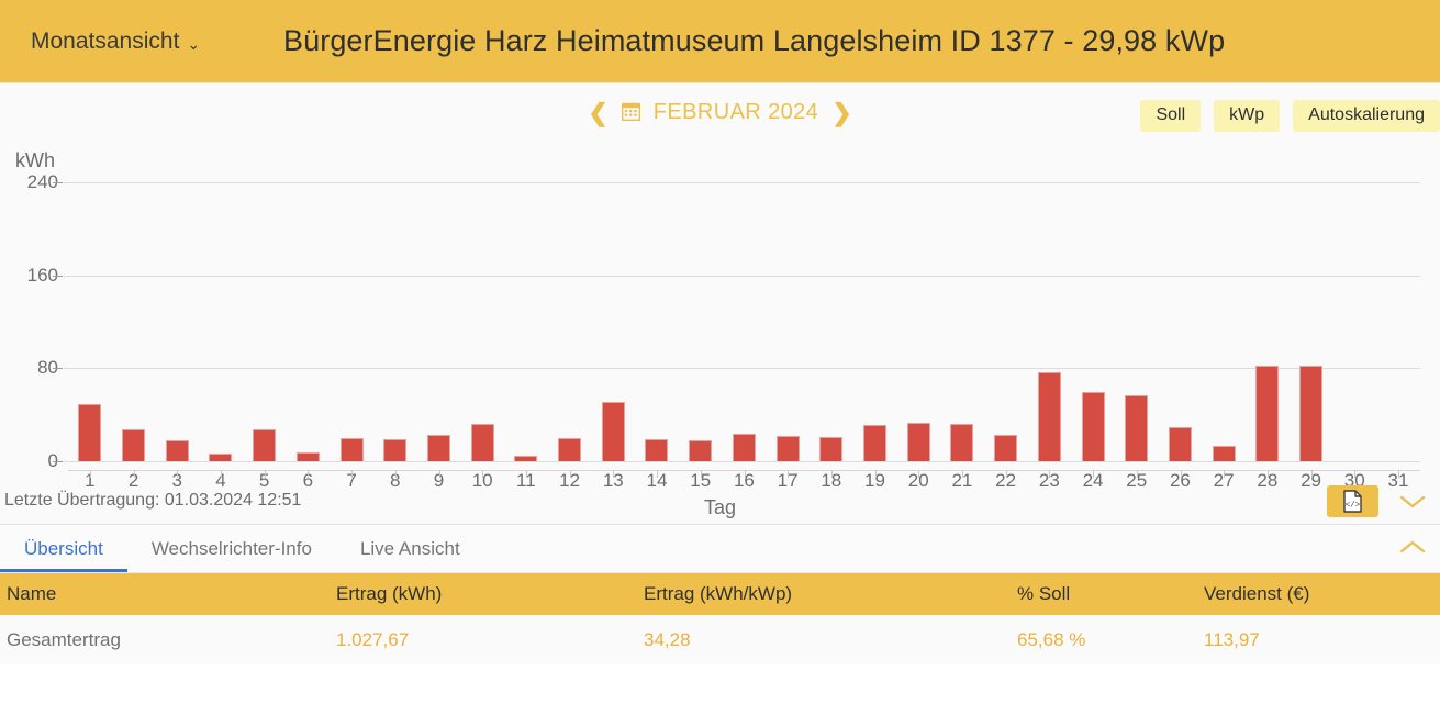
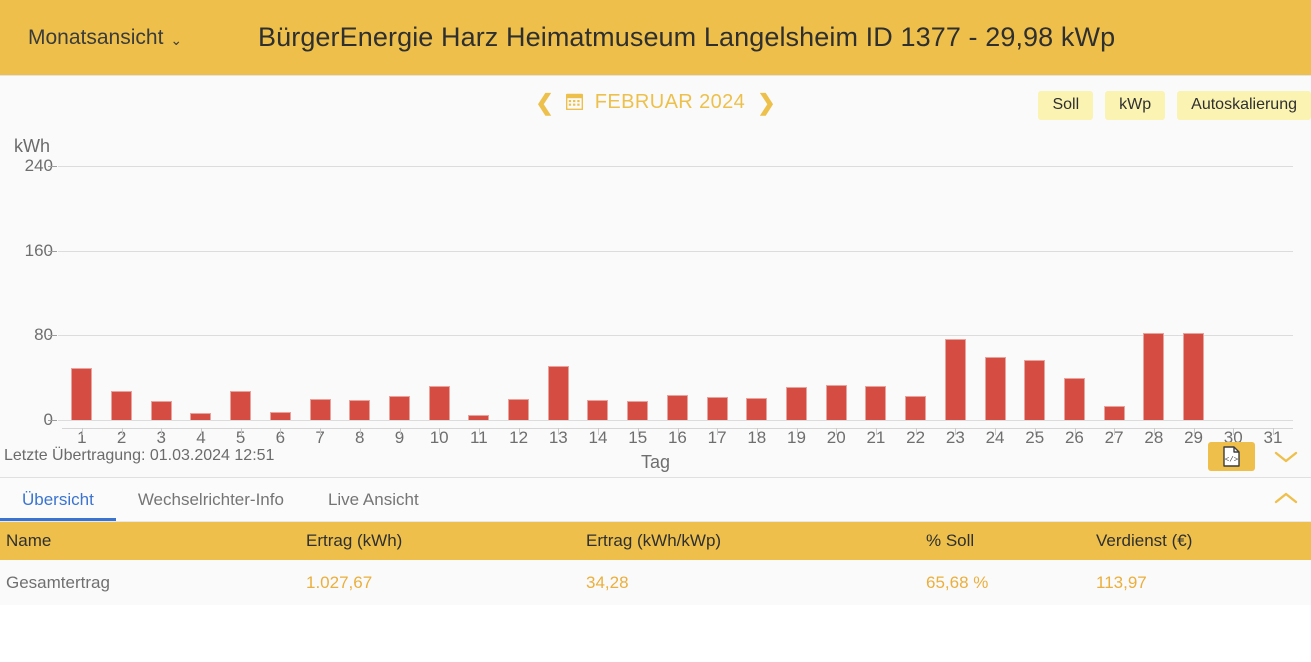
26: 29 -> 40
